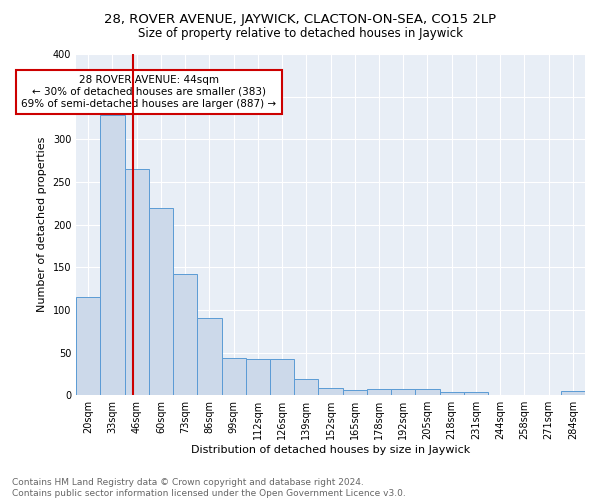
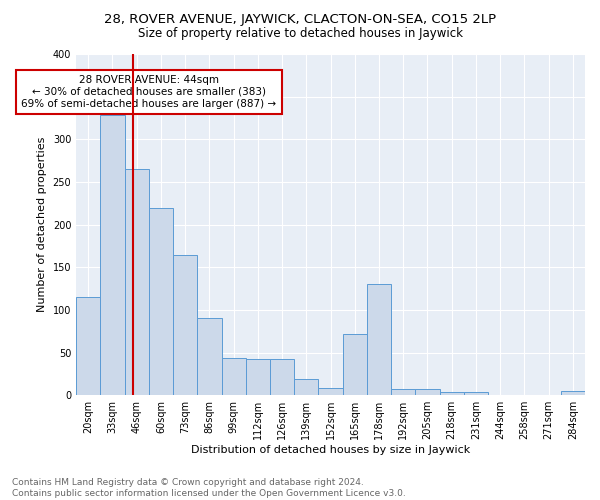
73sqm: 142 -> 164
165sqm: 6 -> 72
178sqm: 7 -> 130
